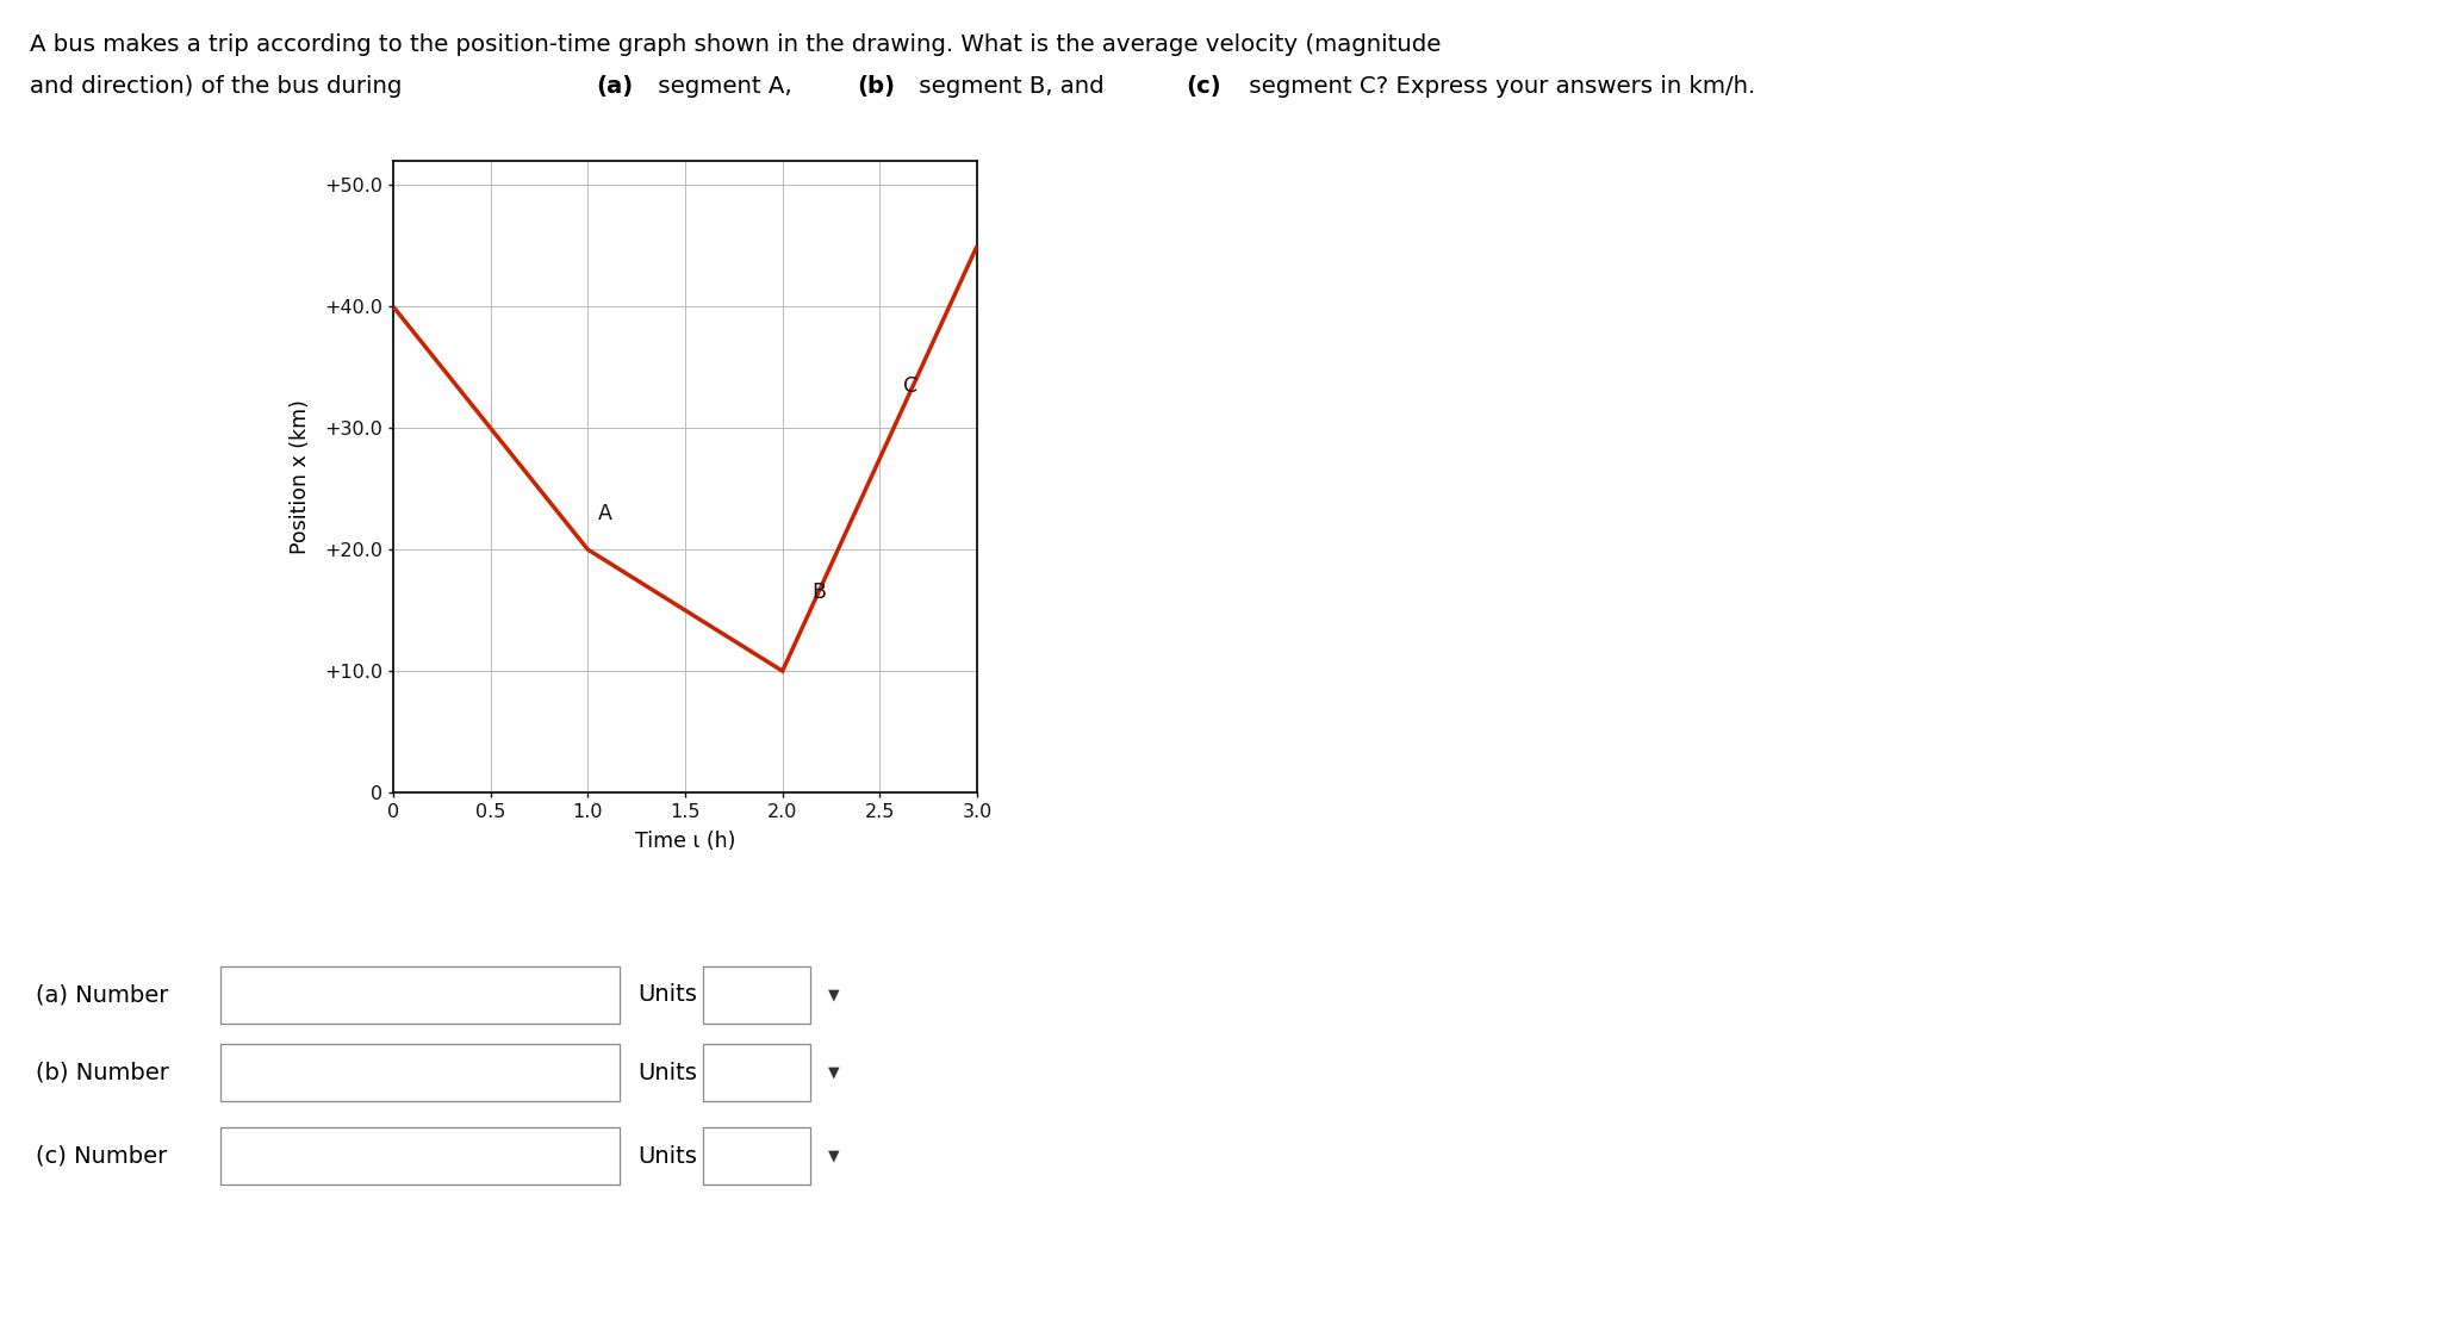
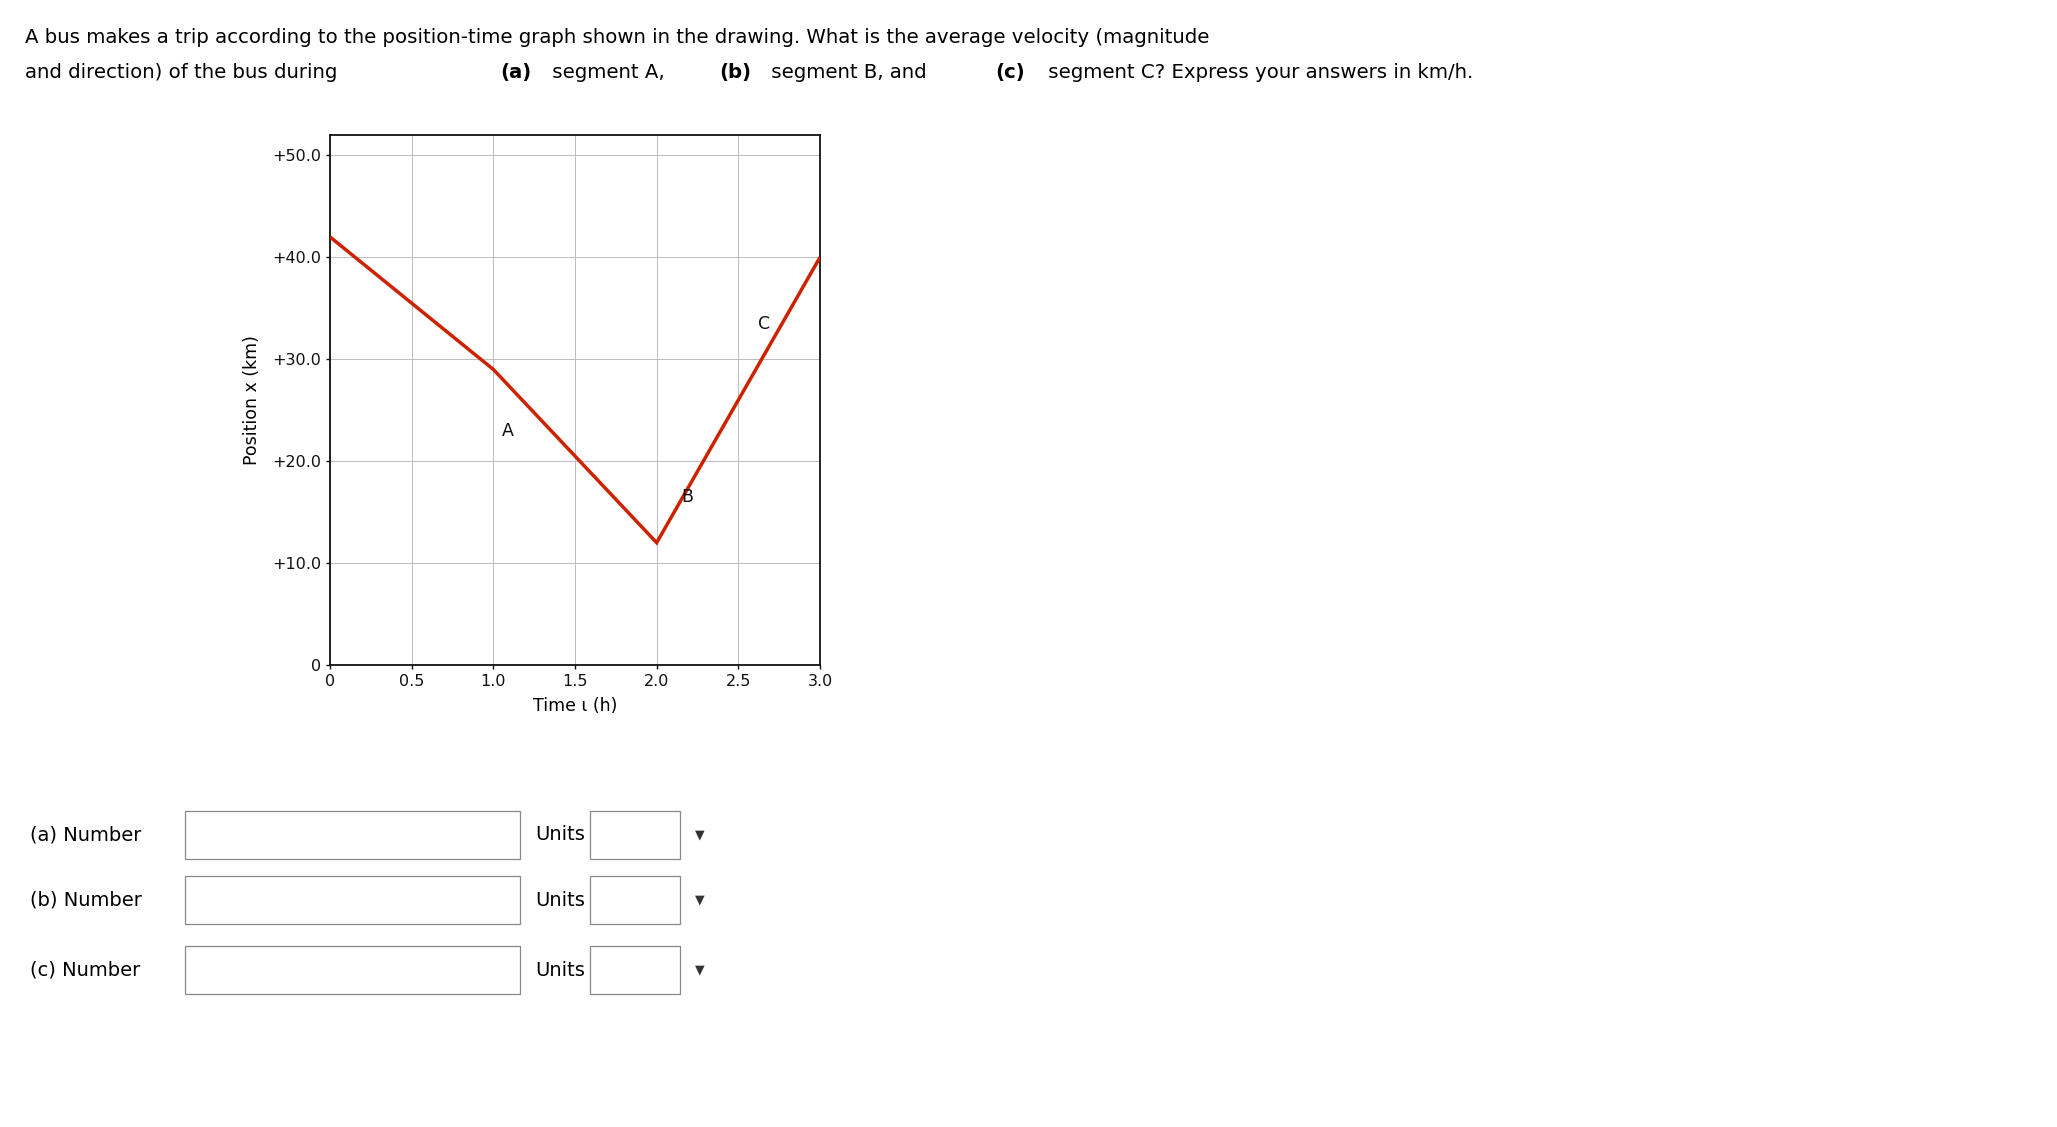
0: 40 -> 42
1.0: 20 -> 29
2.0: 10 -> 12
3.0: 45 -> 40
